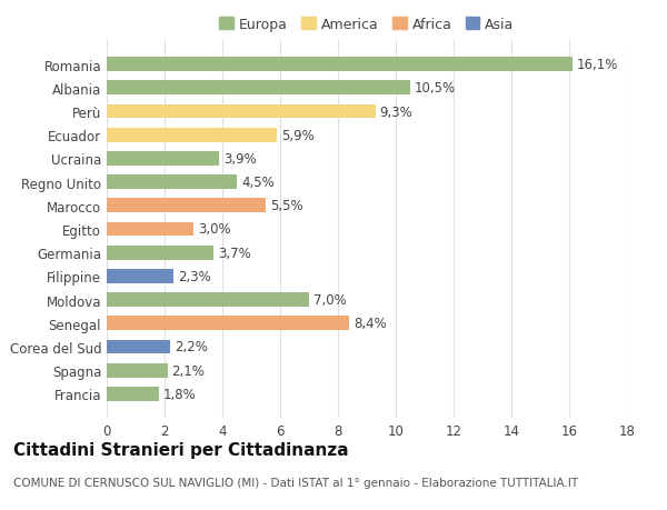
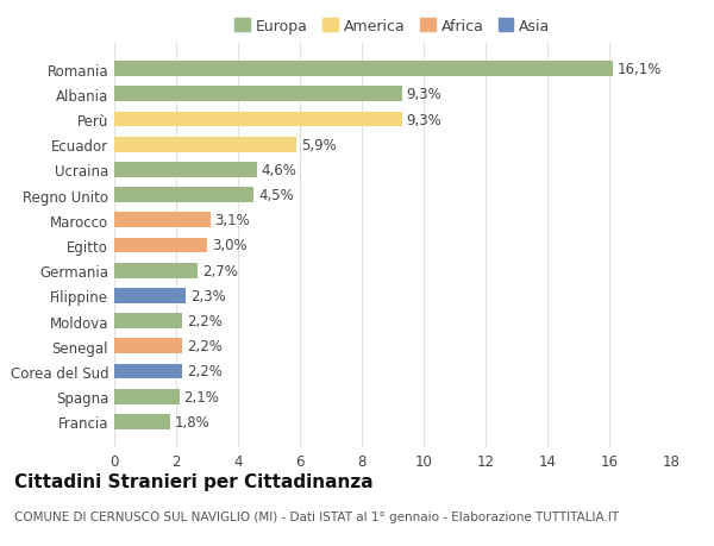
Albania: 10,5% -> 9,3%
Ucraina: 3,9% -> 4,6%
Marocco: 5,5% -> 3,1%
Germania: 3,7% -> 2,7%
Moldova: 7,0% -> 2,2%
Senegal: 8,4% -> 2,2%
